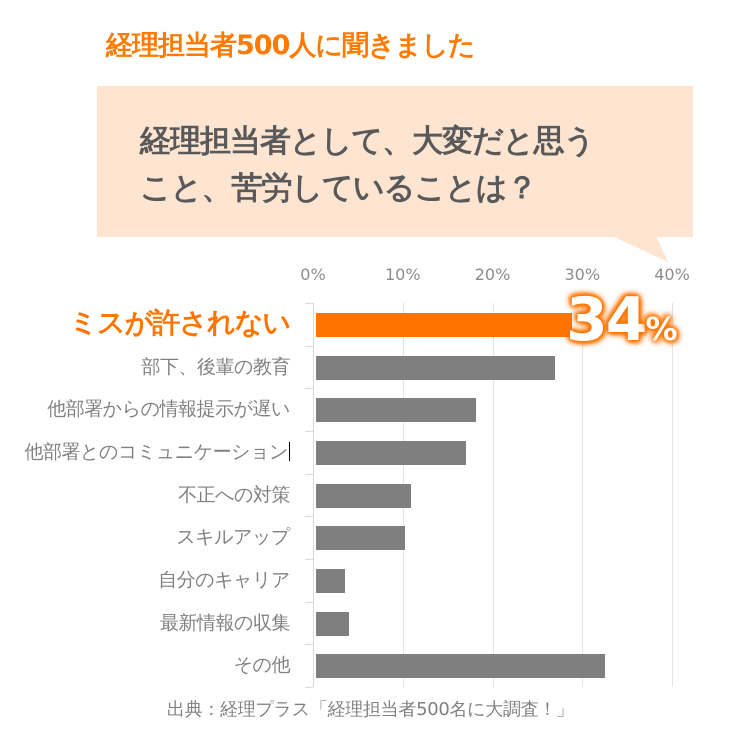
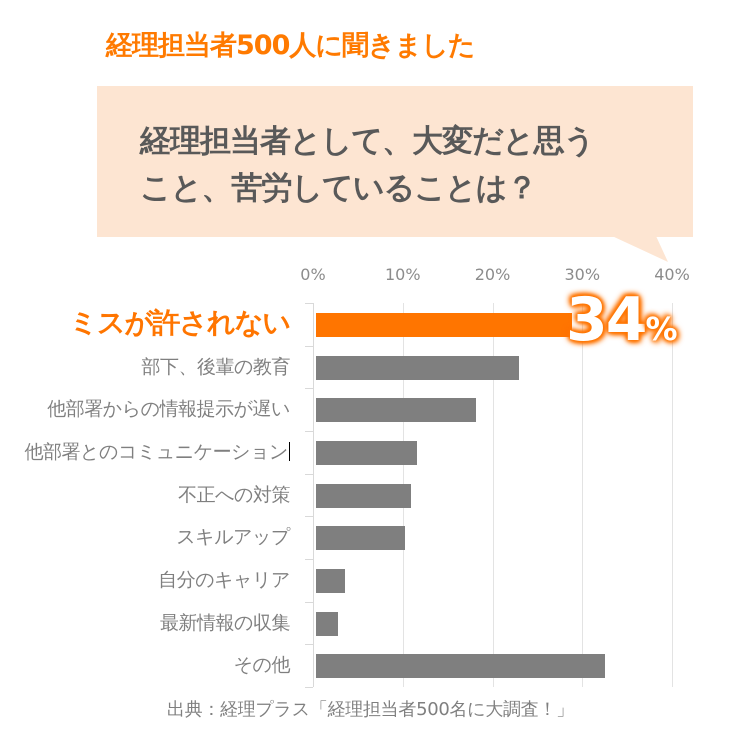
部下、後輩の教育: 27% -> 23%
他部署とのコミュニケーション: 17% -> 12%
最新情報の収集: 4% -> 3%
